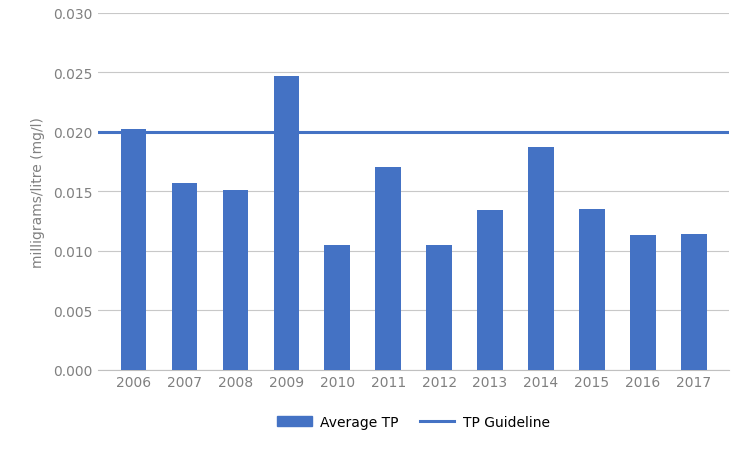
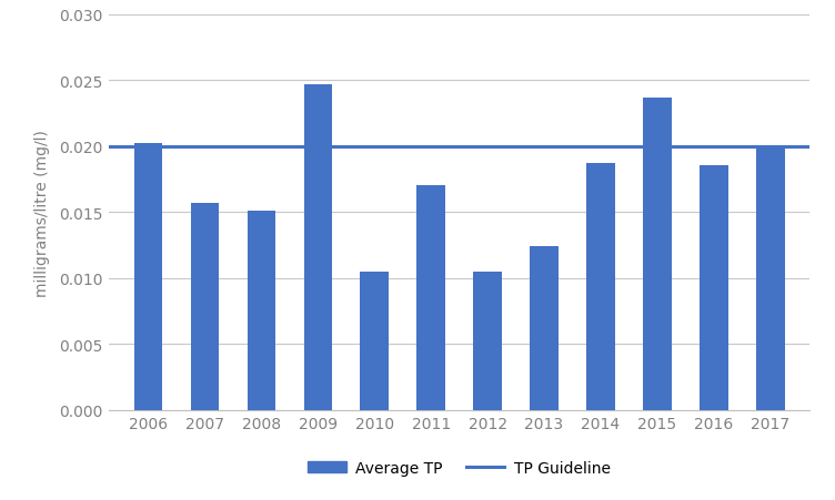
2013: 0.0134 -> 0.0124
2015: 0.0135 -> 0.0237
2016: 0.0113 -> 0.0185
2017: 0.0114 -> 0.0198
